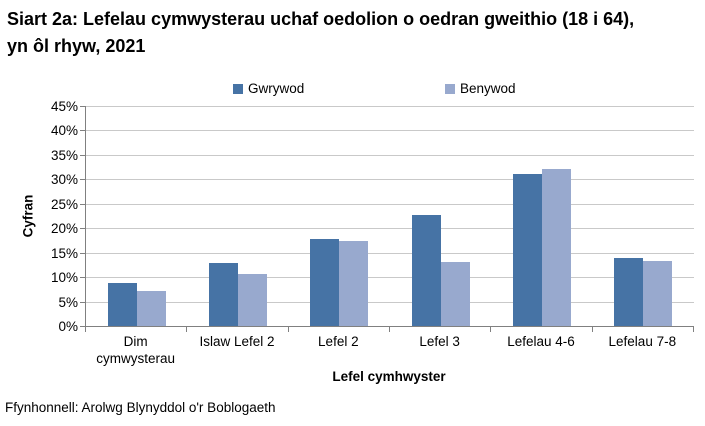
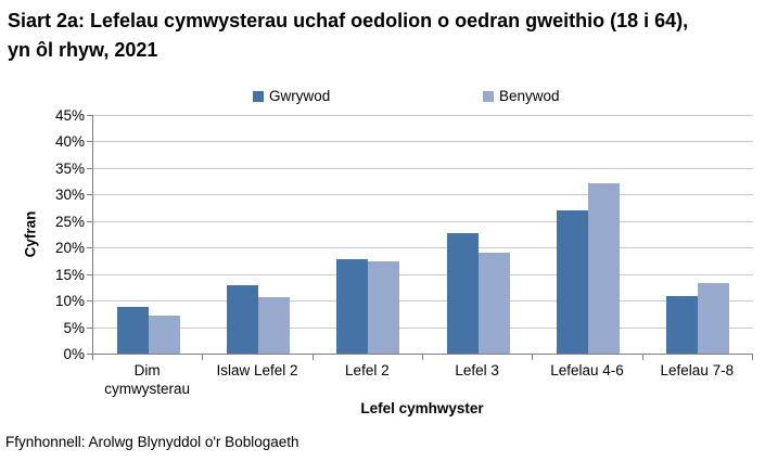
Benywod/Lefel 3: 13% -> 19%
Gwrywod/Lefelau 4-6: 31% -> 27%
Gwrywod/Lefelau 7-8: 14% -> 11%
